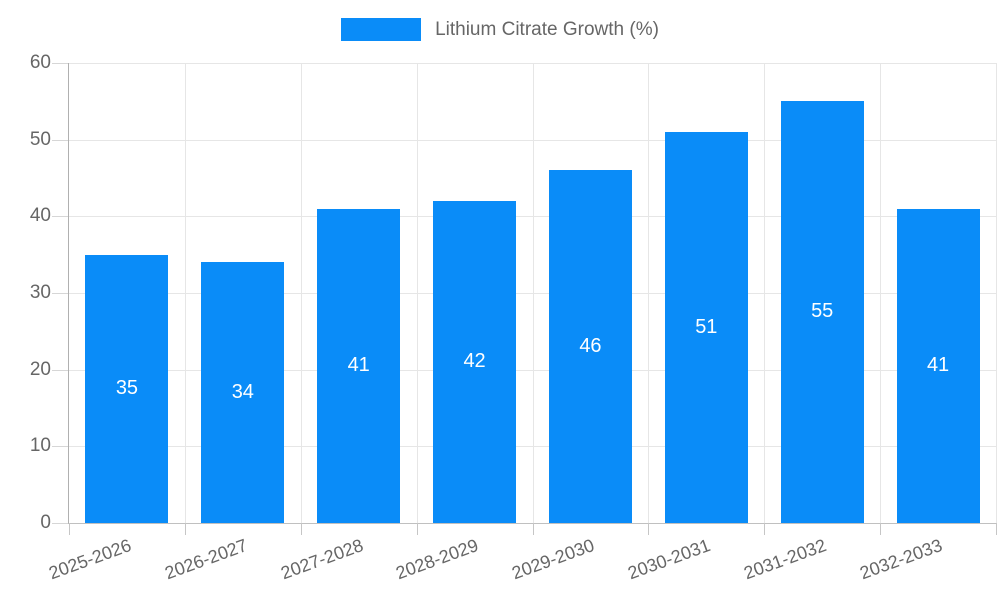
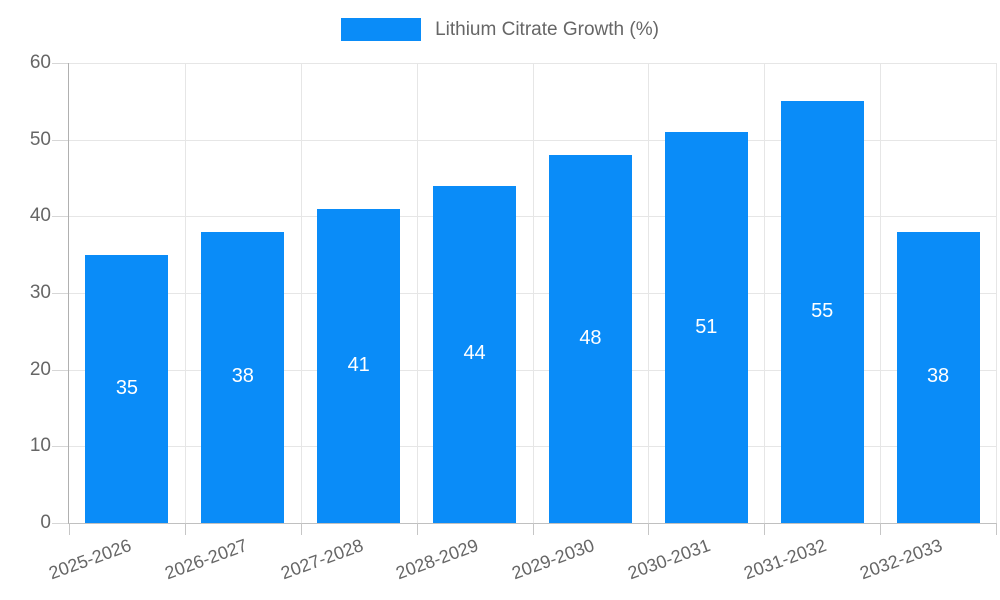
2026-2027: 34 -> 38
2028-2029: 42 -> 44
2029-2030: 46 -> 48
2032-2033: 41 -> 38
